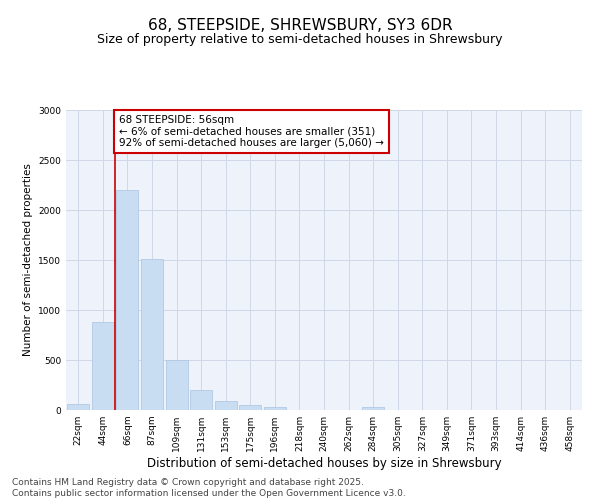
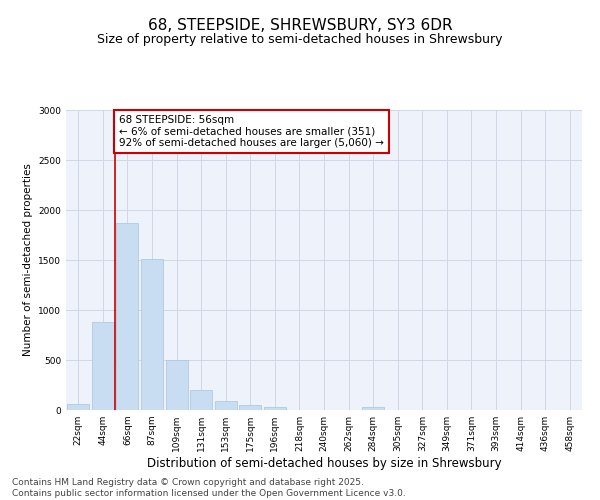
66sqm: 2200 -> 1870
